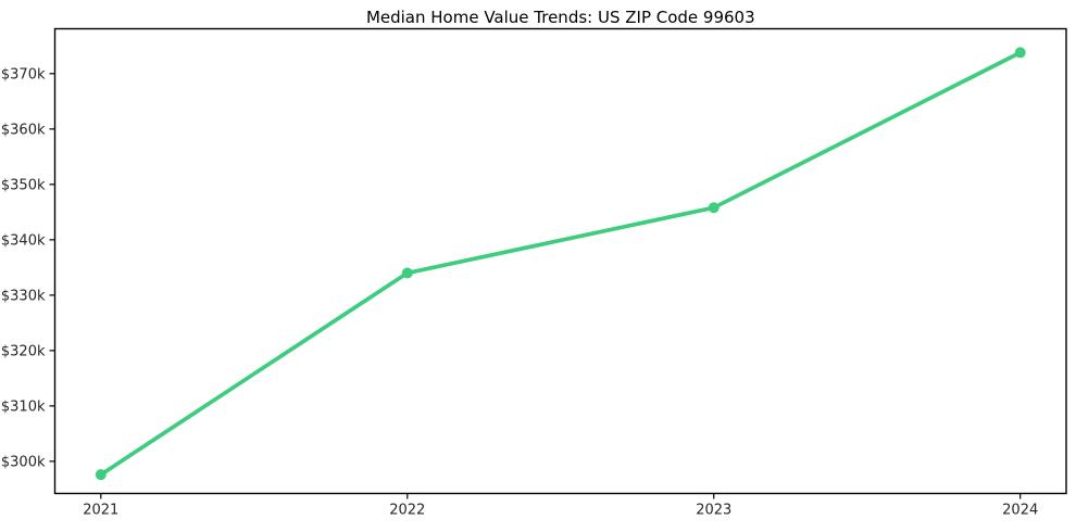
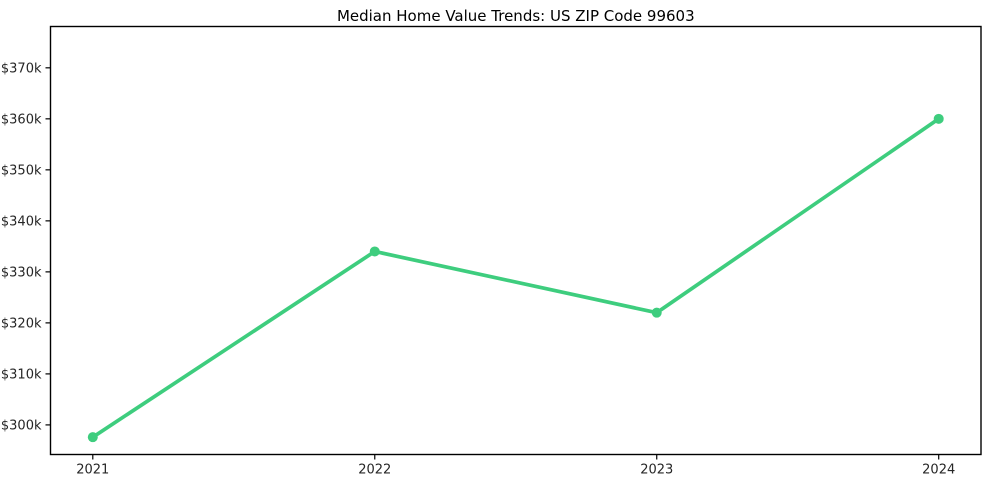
2023: $346k -> $322k
2024: $374k -> $360k
